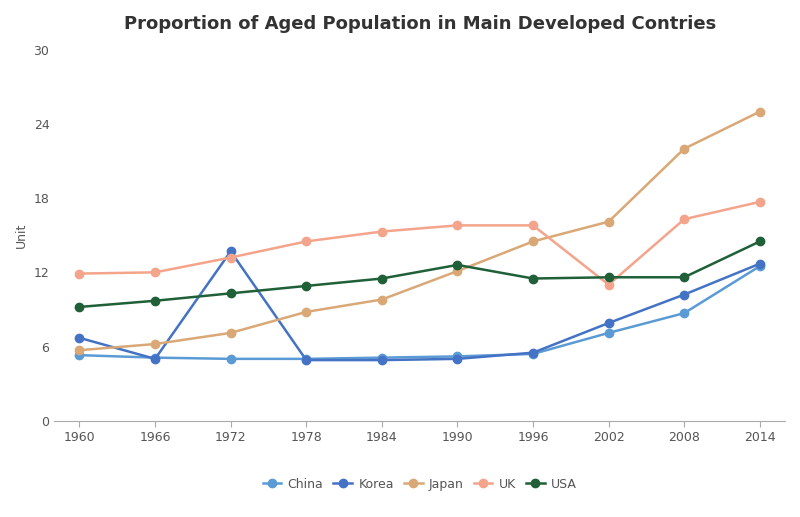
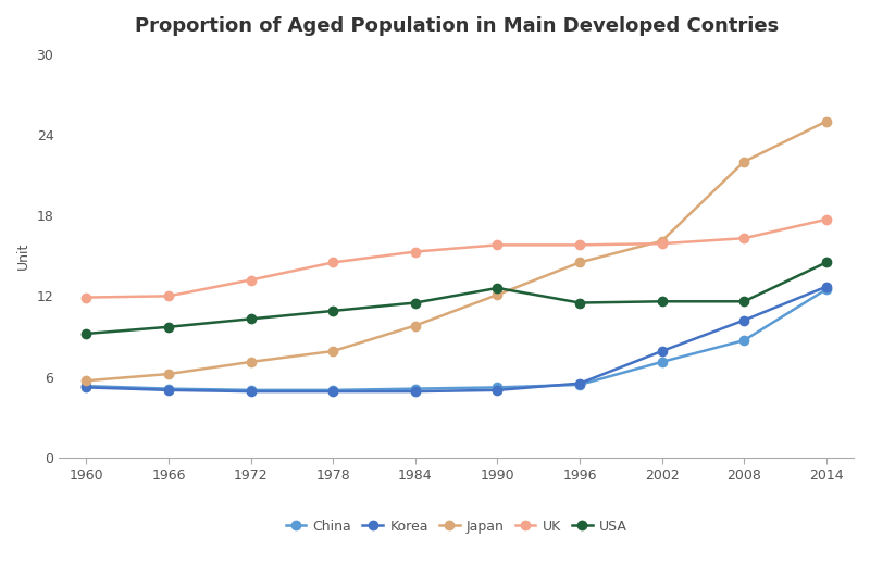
Korea/1960: 6.7 -> 5.2
Korea/1972: 13.7 -> 4.9
Japan/1978: 8.8 -> 7.9
UK/2002: 11.0 -> 15.9
